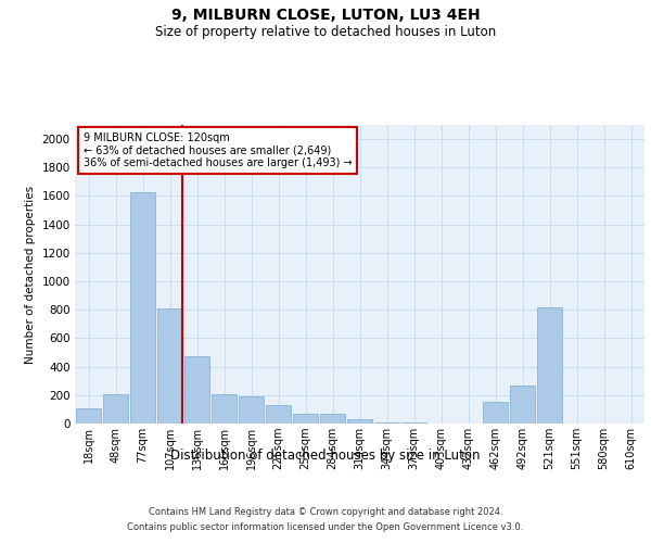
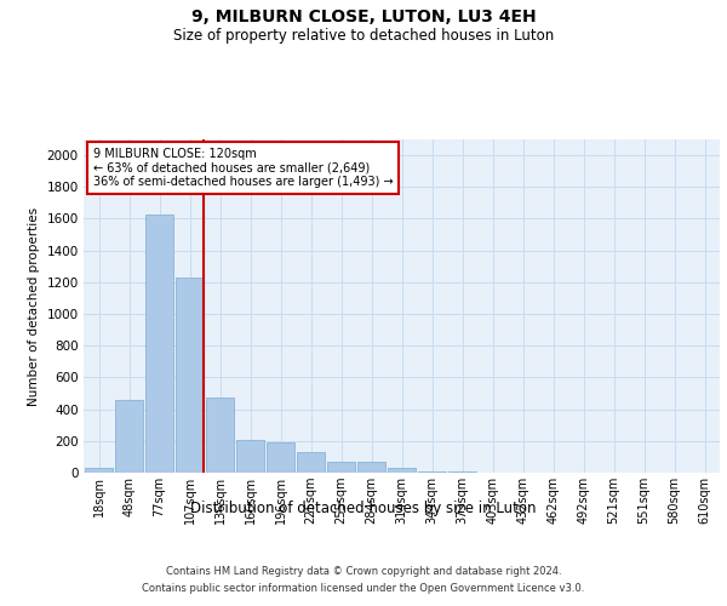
18sqm: 110 -> 30
48sqm: 210 -> 460
107sqm: 810 -> 1230
462sqm: 150 -> 0
492sqm: 270 -> 0
521sqm: 820 -> 0
